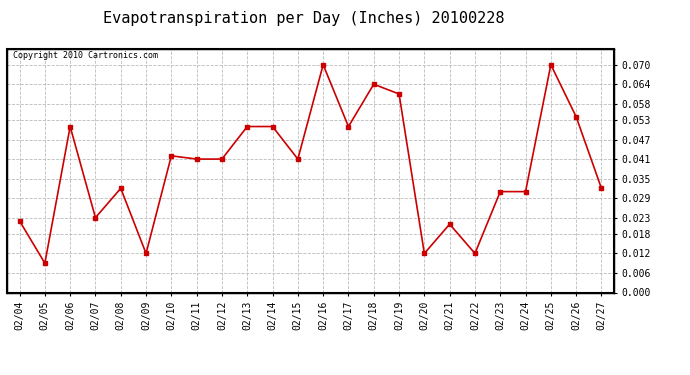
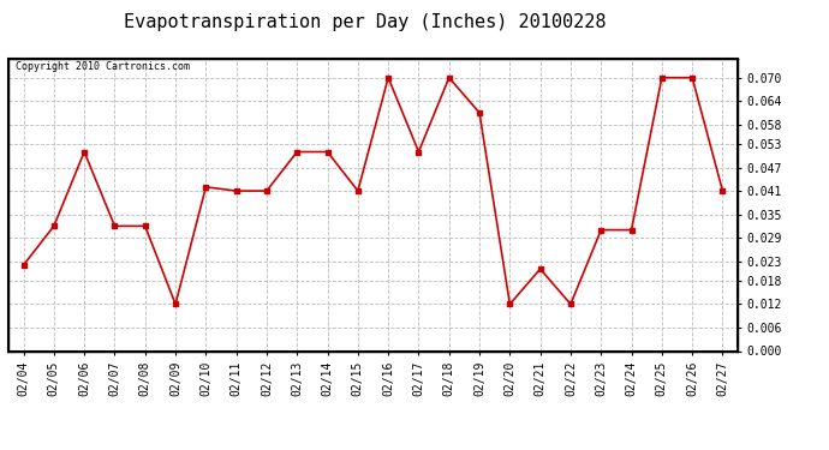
02/05: 0.009 -> 0.032
02/07: 0.023 -> 0.032
02/18: 0.064 -> 0.070
02/26: 0.054 -> 0.070
02/27: 0.032 -> 0.041
